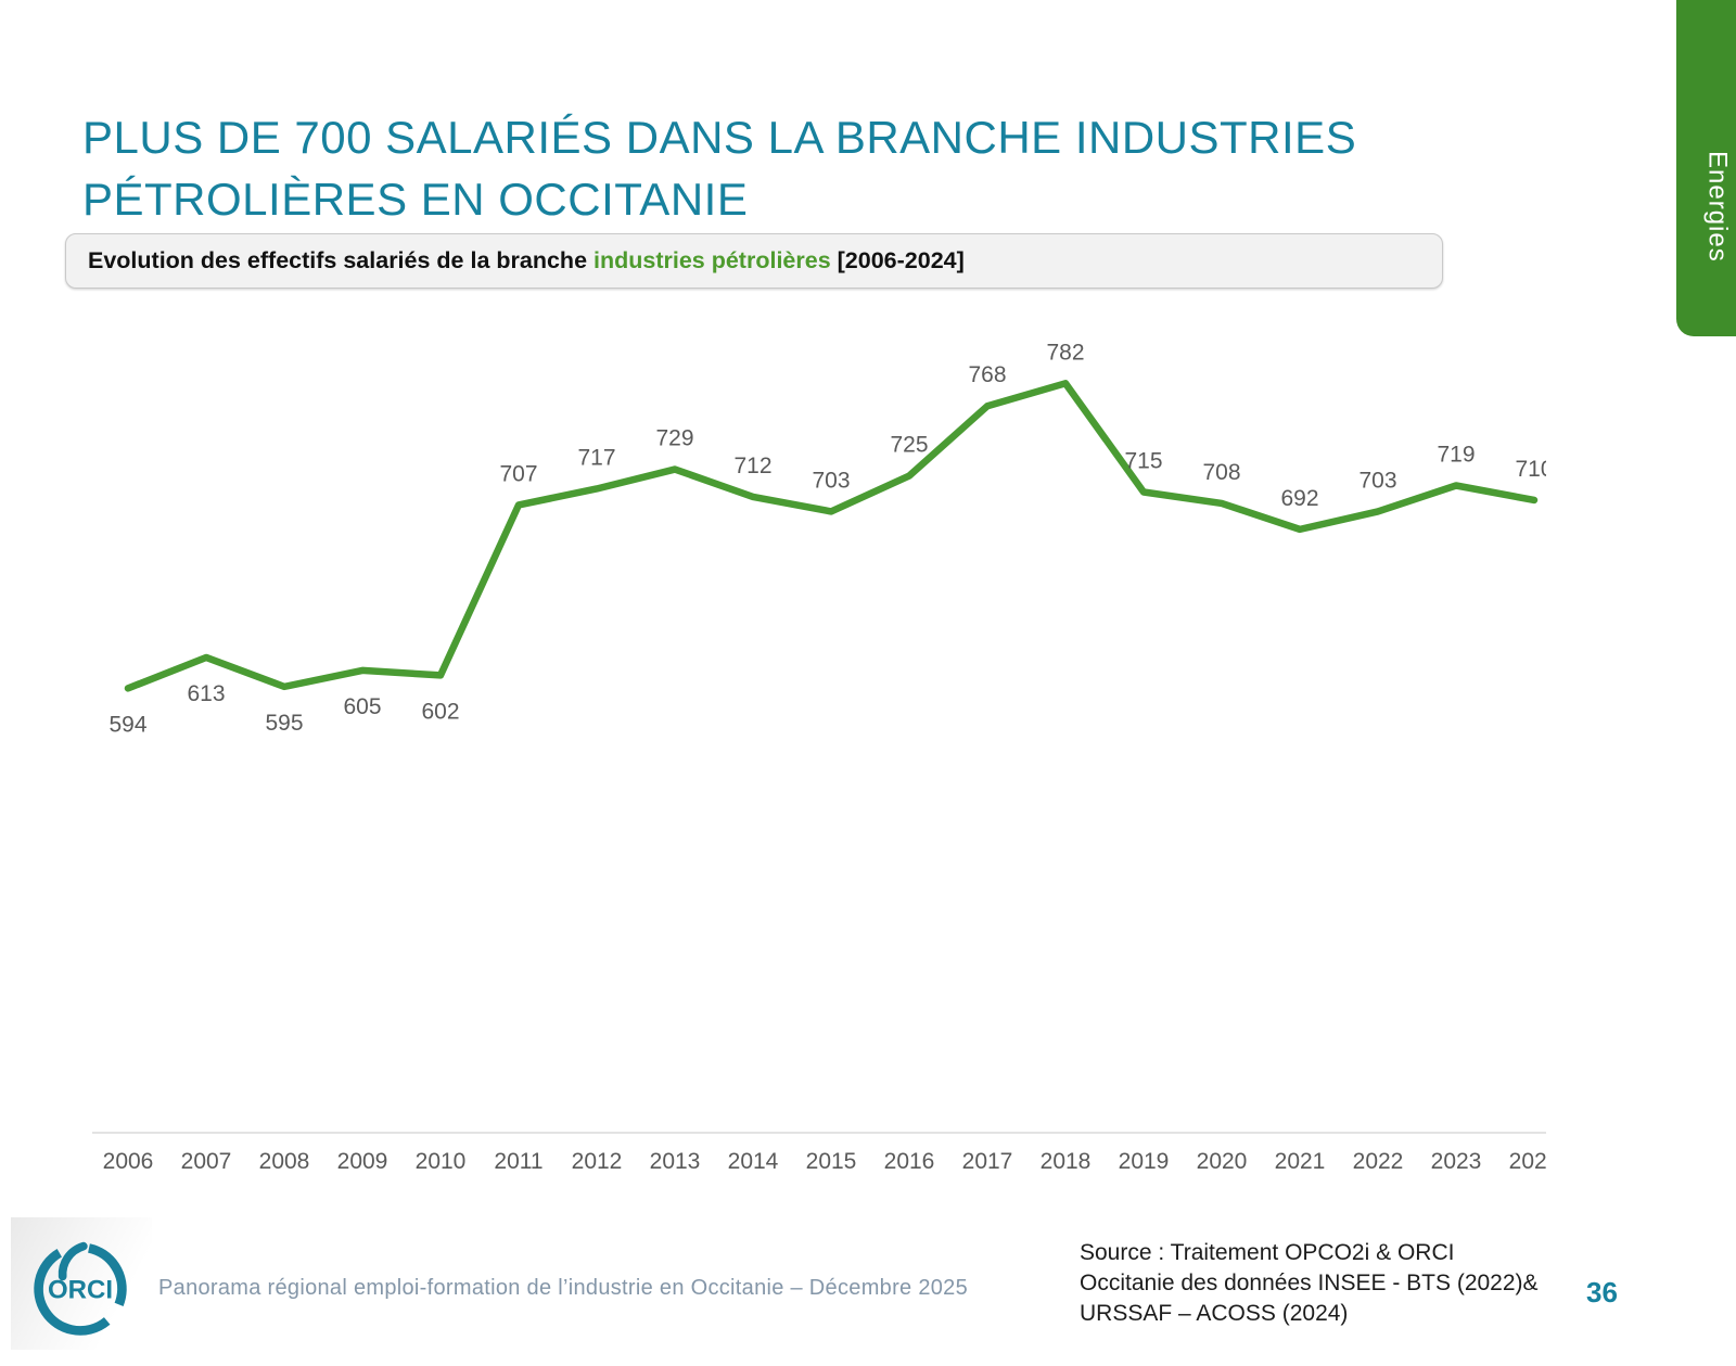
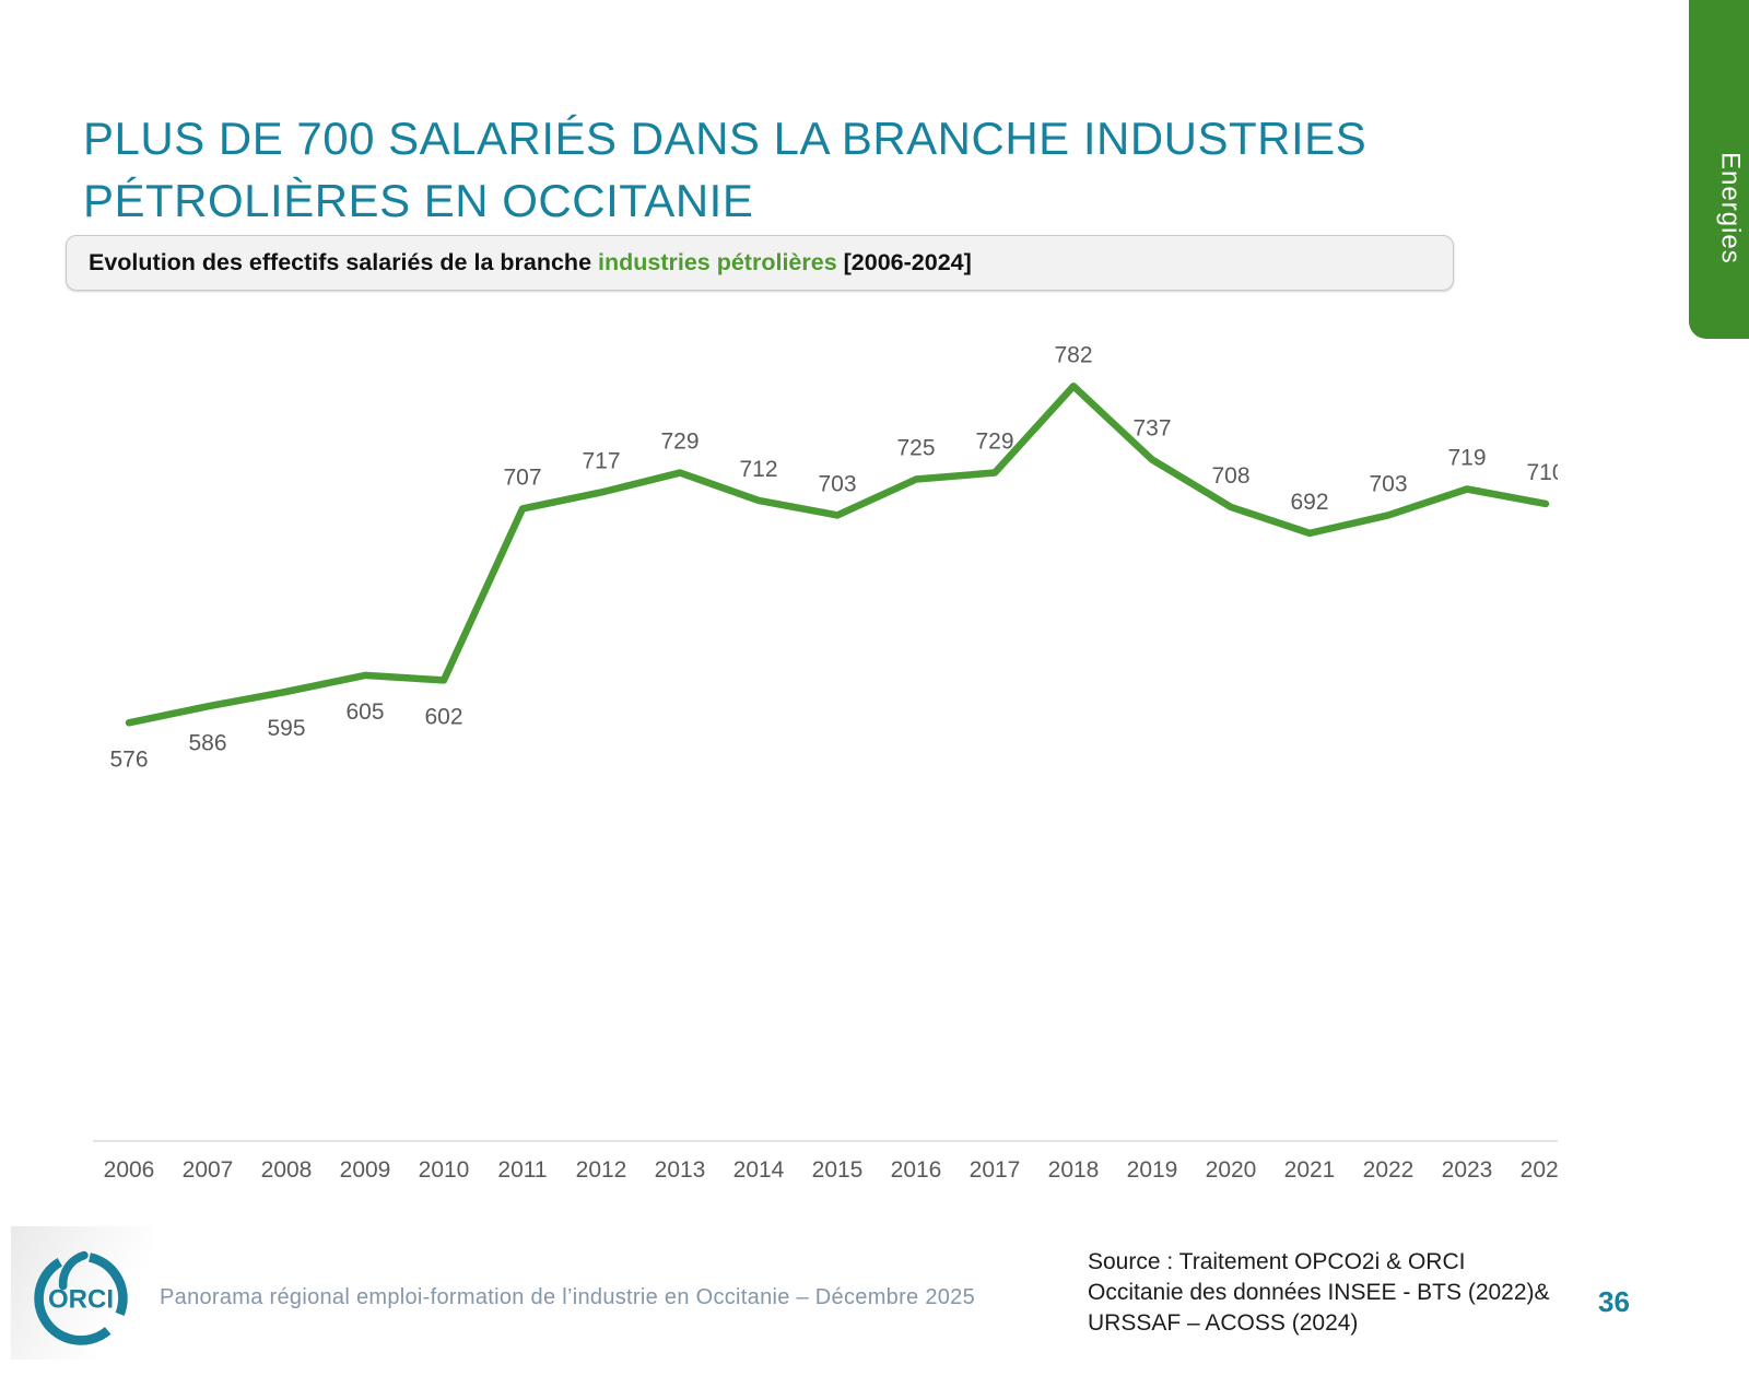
2006: 594 -> 576
2007: 613 -> 586
2017: 768 -> 729
2019: 715 -> 737
